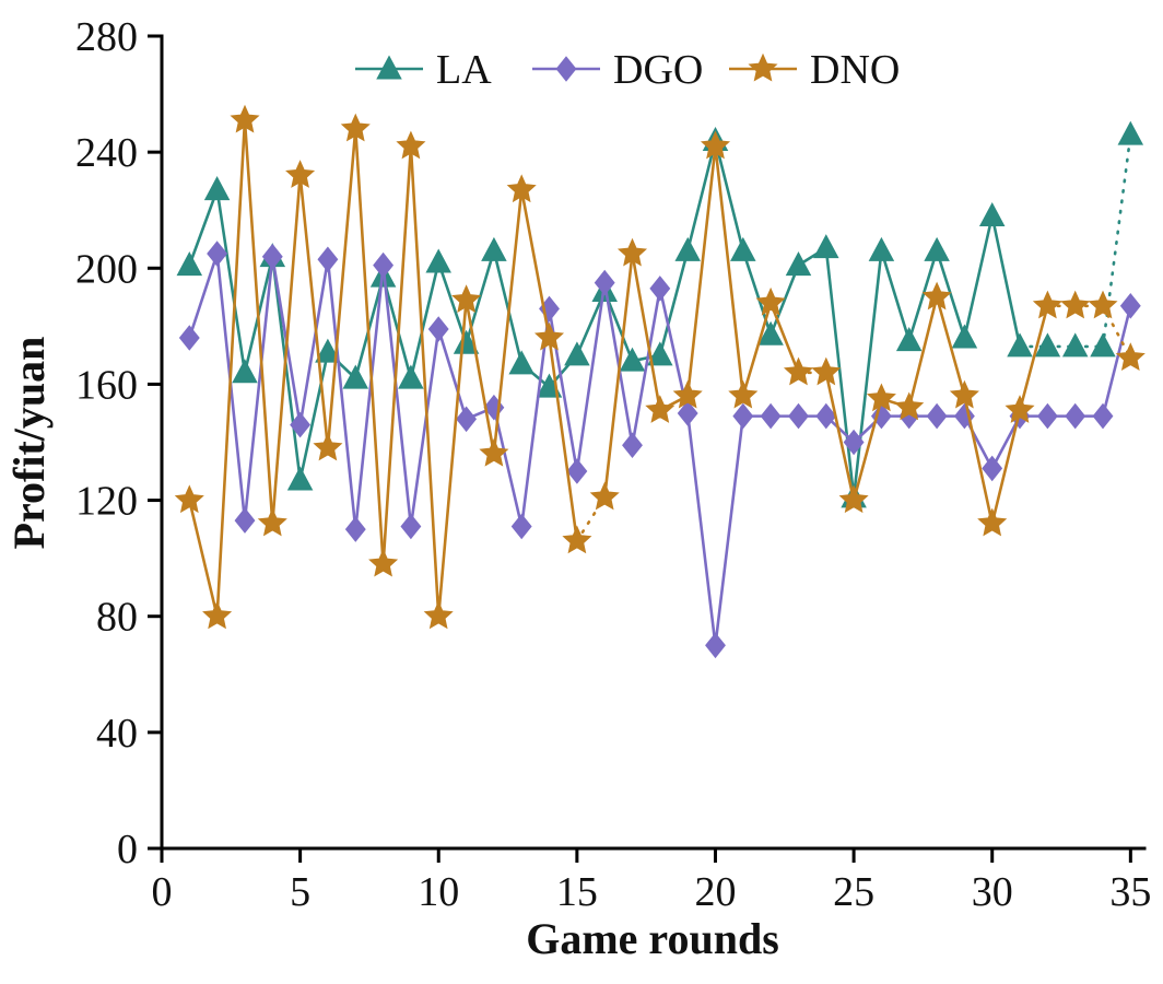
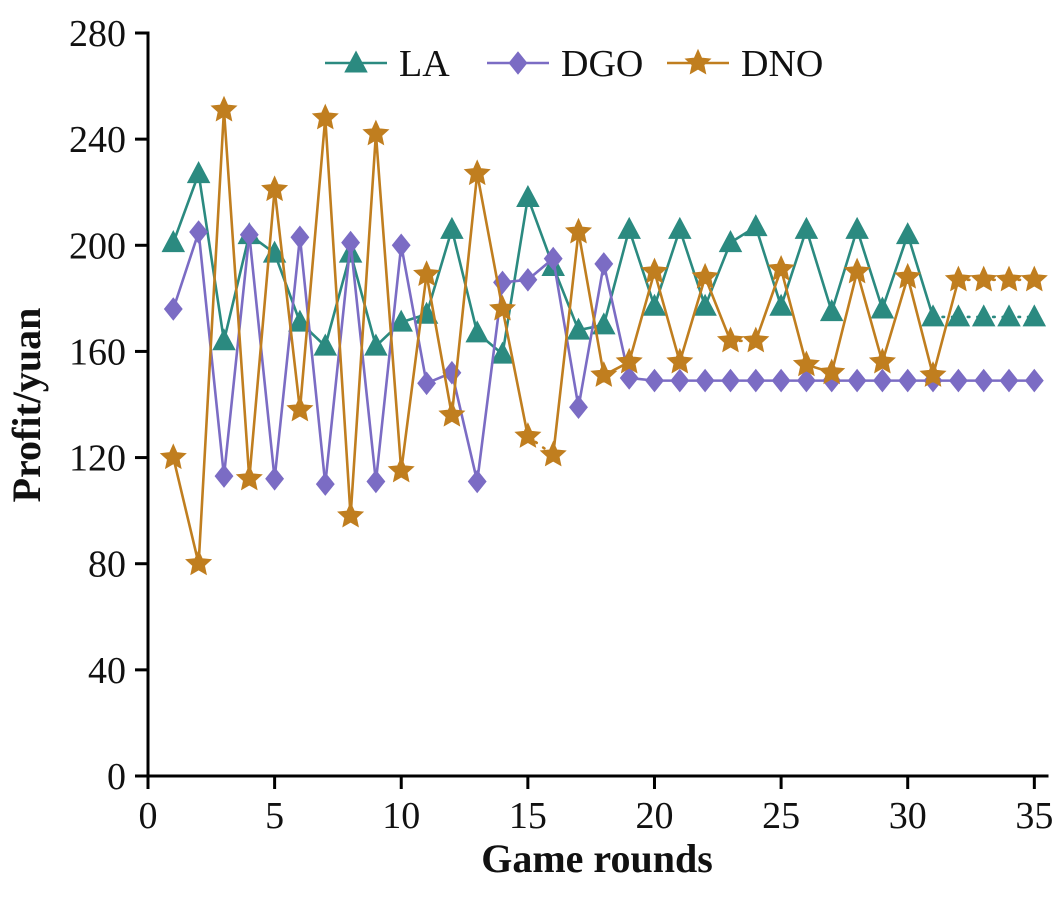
LA/5: 127 -> 197
DGO/5: 146 -> 112
DNO/5: 232 -> 221
LA/10: 202 -> 171
DGO/10: 179 -> 200
DNO/10: 80 -> 115
LA/15: 170 -> 218
DGO/15: 130 -> 187
DNO/15: 106 -> 128
LA/20: 244 -> 177
DGO/20: 70 -> 149
DNO/20: 242 -> 190
LA/25: 121 -> 177
DGO/25: 140 -> 149
DNO/25: 120 -> 191
LA/30: 218 -> 204
DGO/30: 131 -> 149
DNO/30: 112 -> 188
LA/35: 246 -> 173
DGO/35: 187 -> 149
DNO/35: 169 -> 187
